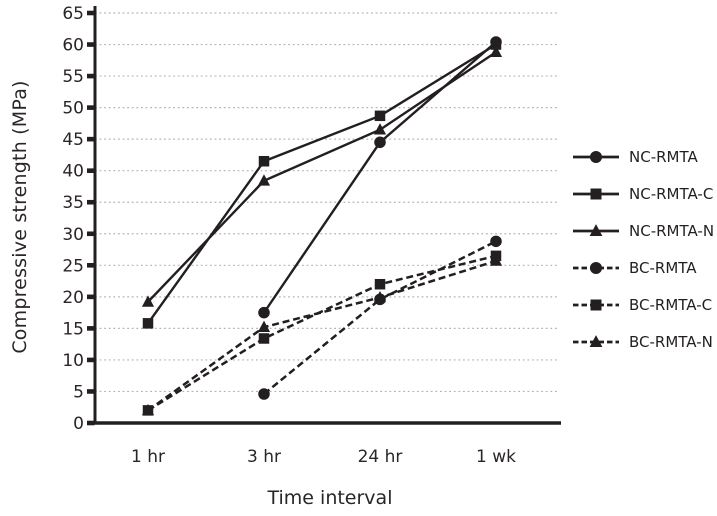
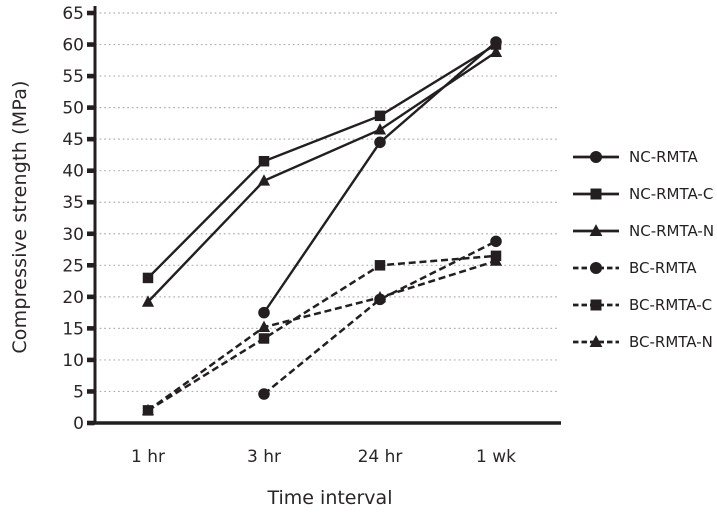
NC-RMTA-C/1 hr: 16 -> 23
BC-RMTA-C/24 hr: 22 -> 25
